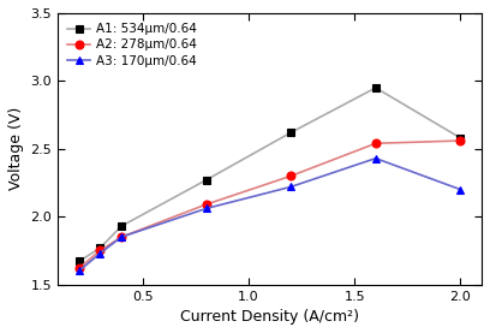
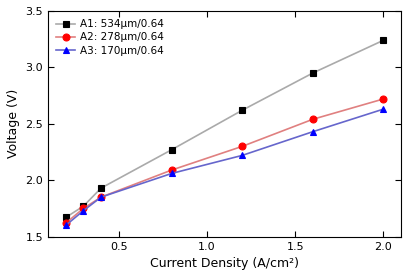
A1: 534μm/0.64/2.0: 2.58 -> 3.24
A2: 278μm/0.64/2.0: 2.56 -> 2.72
A3: 170μm/0.64/2.0: 2.20 -> 2.63
